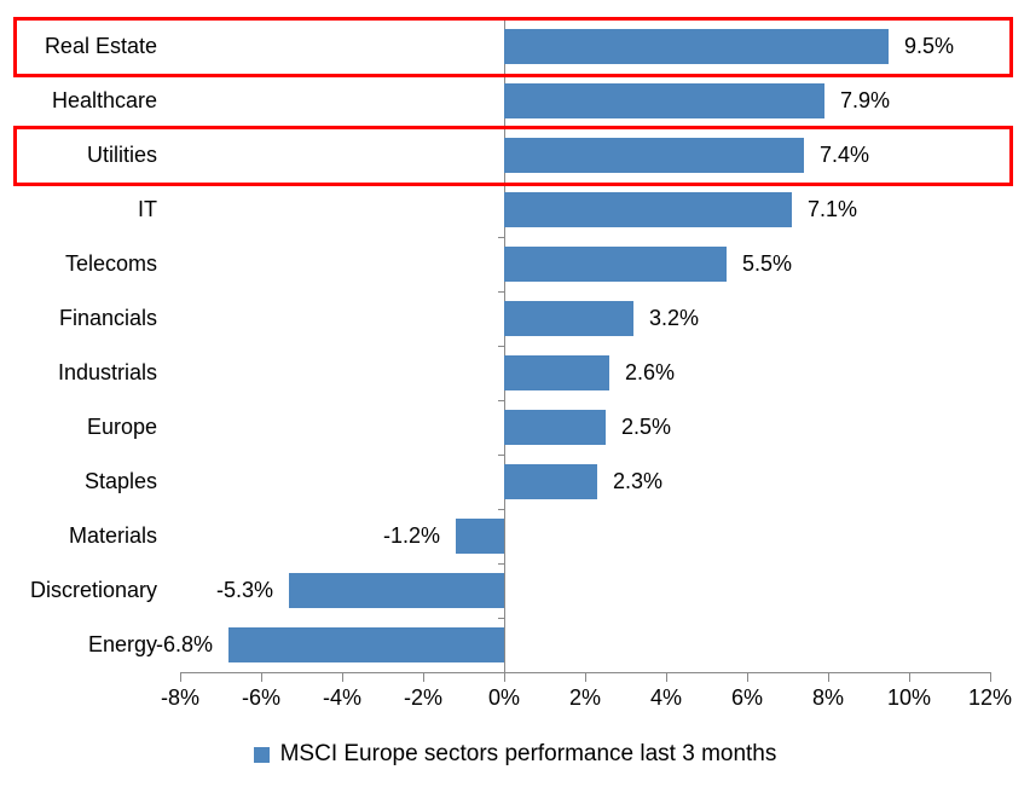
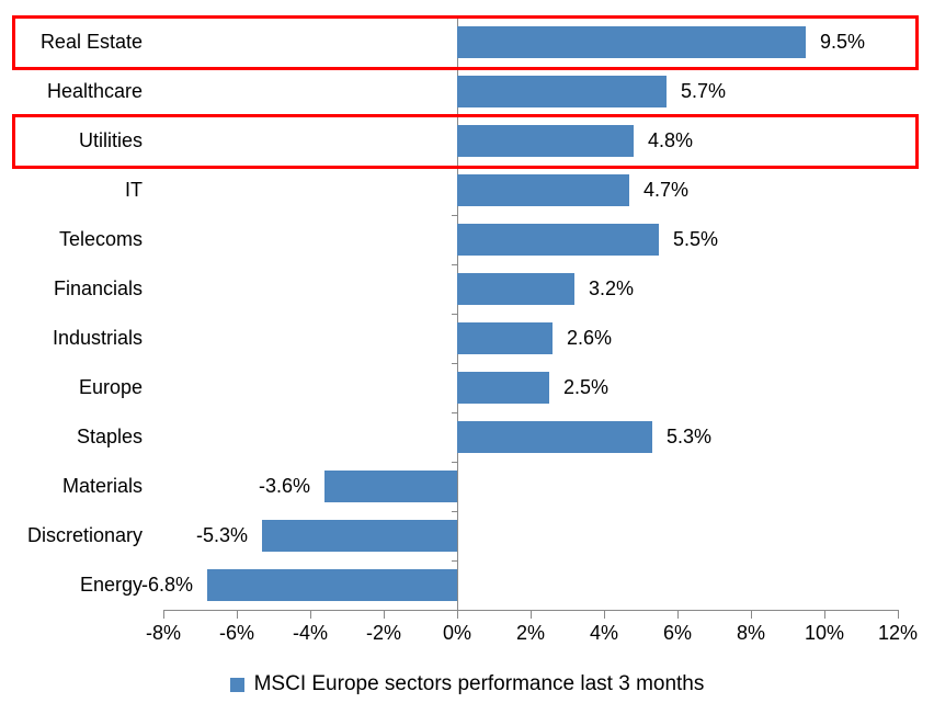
Healthcare: 7.9% -> 5.7%
Utilities: 7.4% -> 4.8%
IT: 7.1% -> 4.7%
Staples: 2.3% -> 5.3%
Materials: -1.2% -> -3.6%
